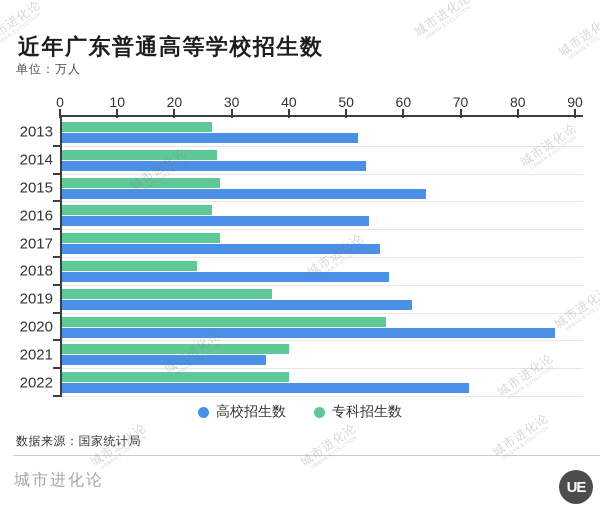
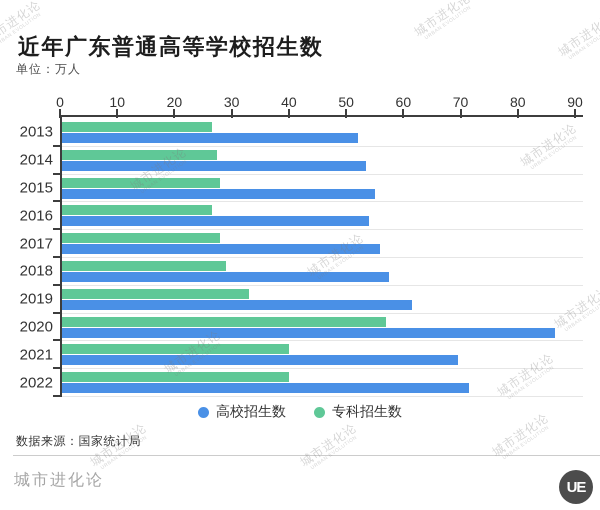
高校招生数/2015: 64 -> 55
专科招生数/2018: 24 -> 29
专科招生数/2019: 37 -> 33
高校招生数/2021: 36 -> 70
